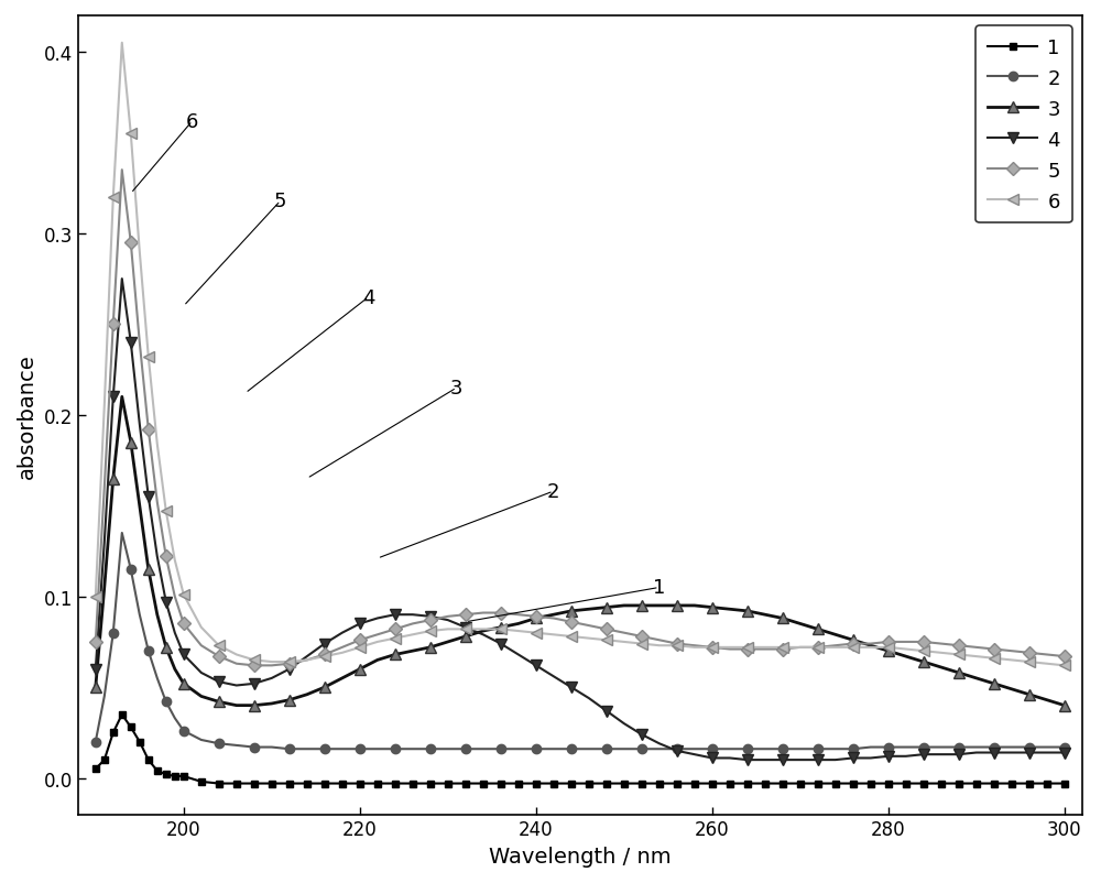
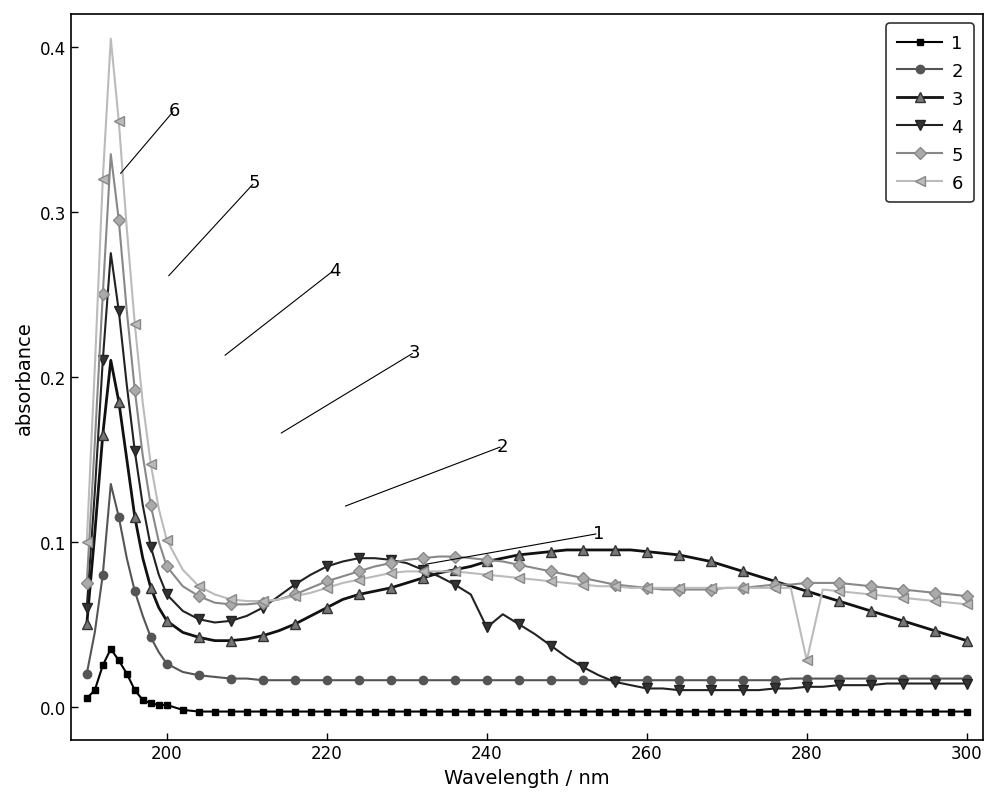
4/240: 0.062 -> 0.048
6/280: 0.072 -> 0.028
